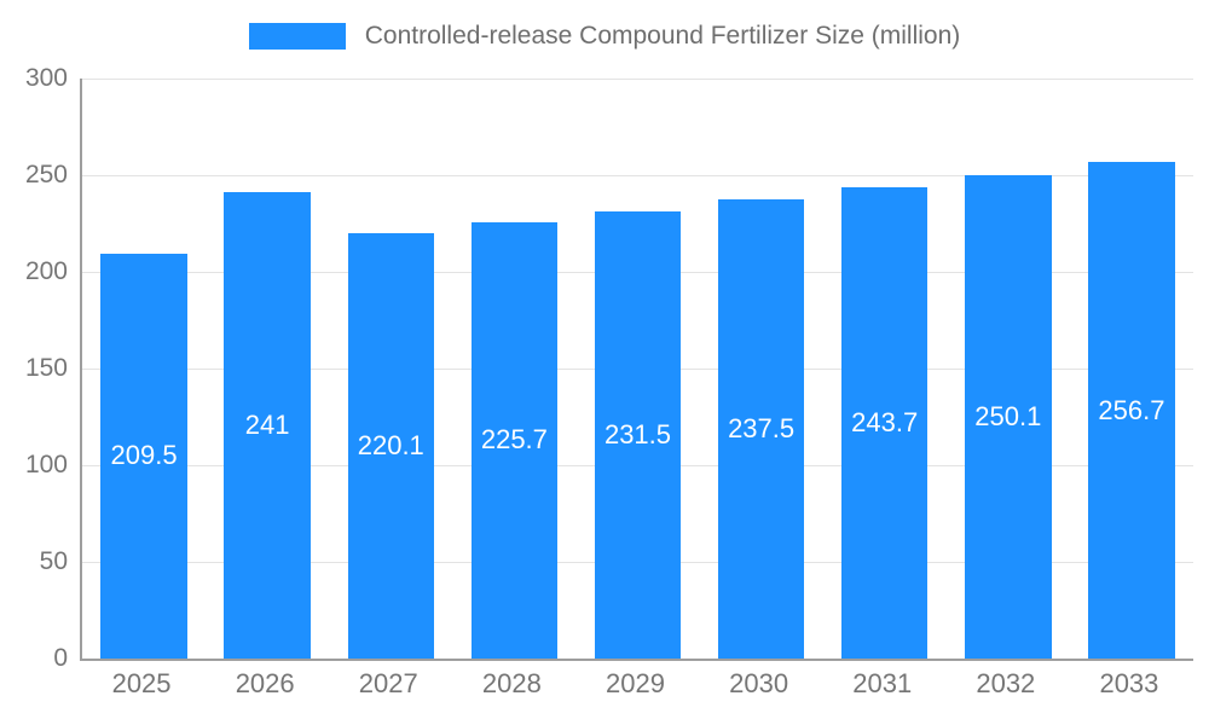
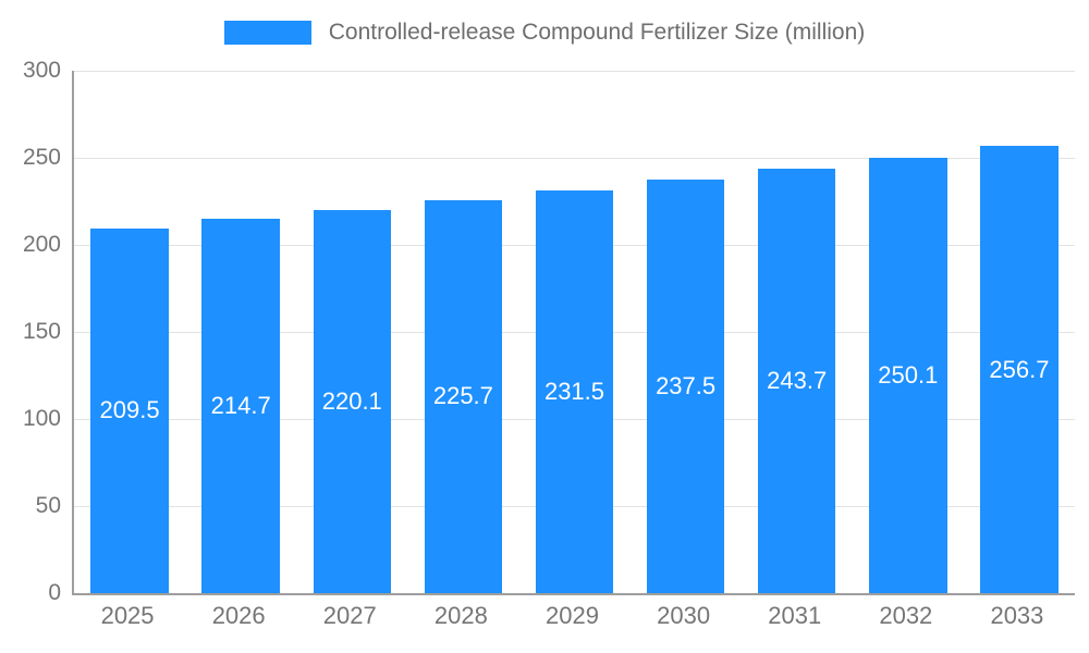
2026: 241 -> 214.7
